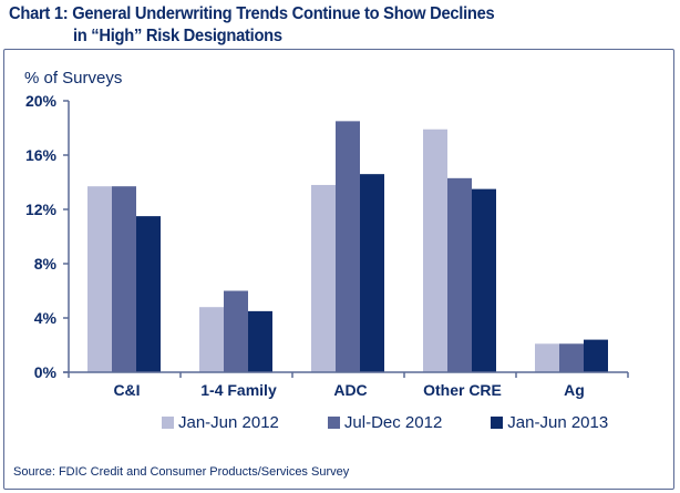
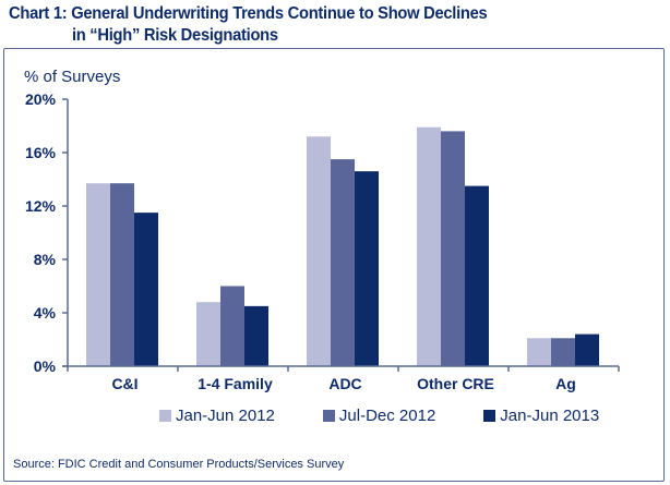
Jan-Jun 2012/ADC: 13.8% -> 17.2%
Jul-Dec 2012/ADC: 18.5% -> 15.5%
Jul-Dec 2012/Other CRE: 14.3% -> 17.6%
